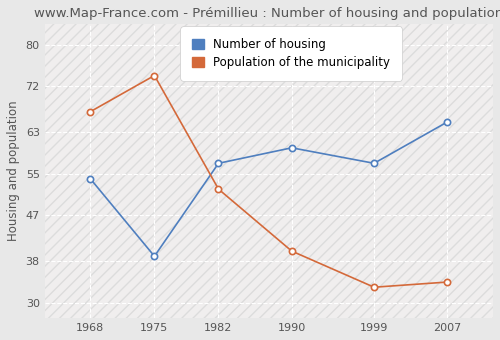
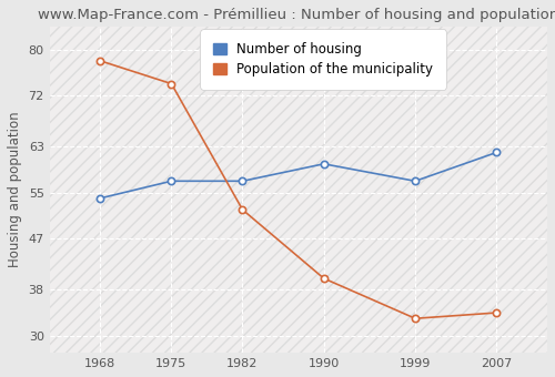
Population of the municipality/1968: 67 -> 78
Number of housing/1975: 39 -> 57
Number of housing/2007: 65 -> 62
